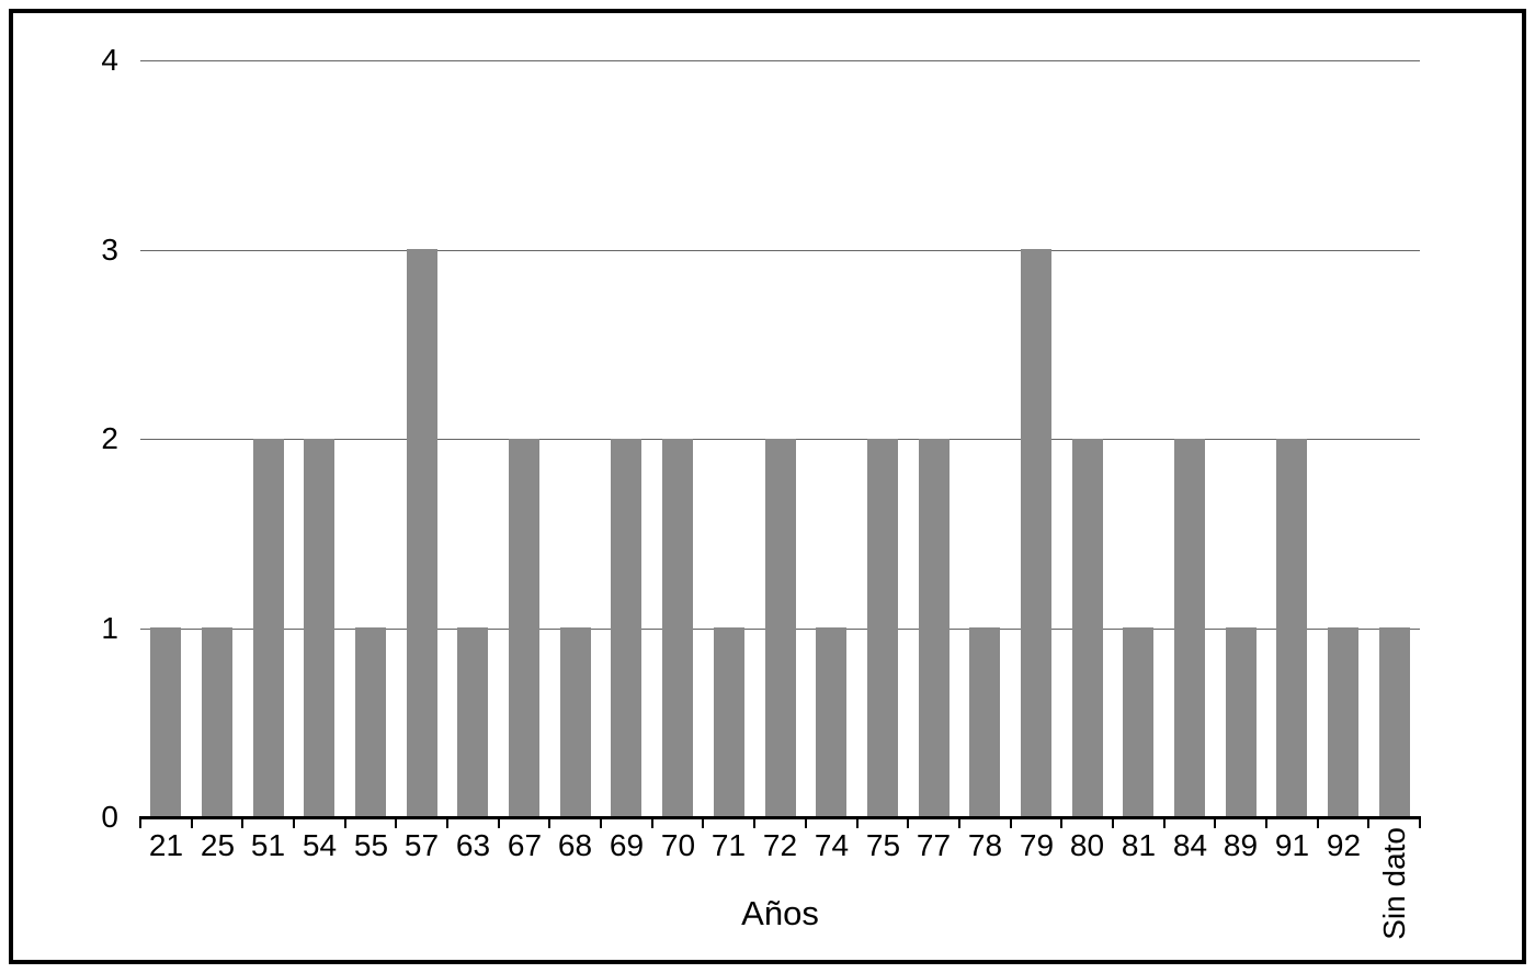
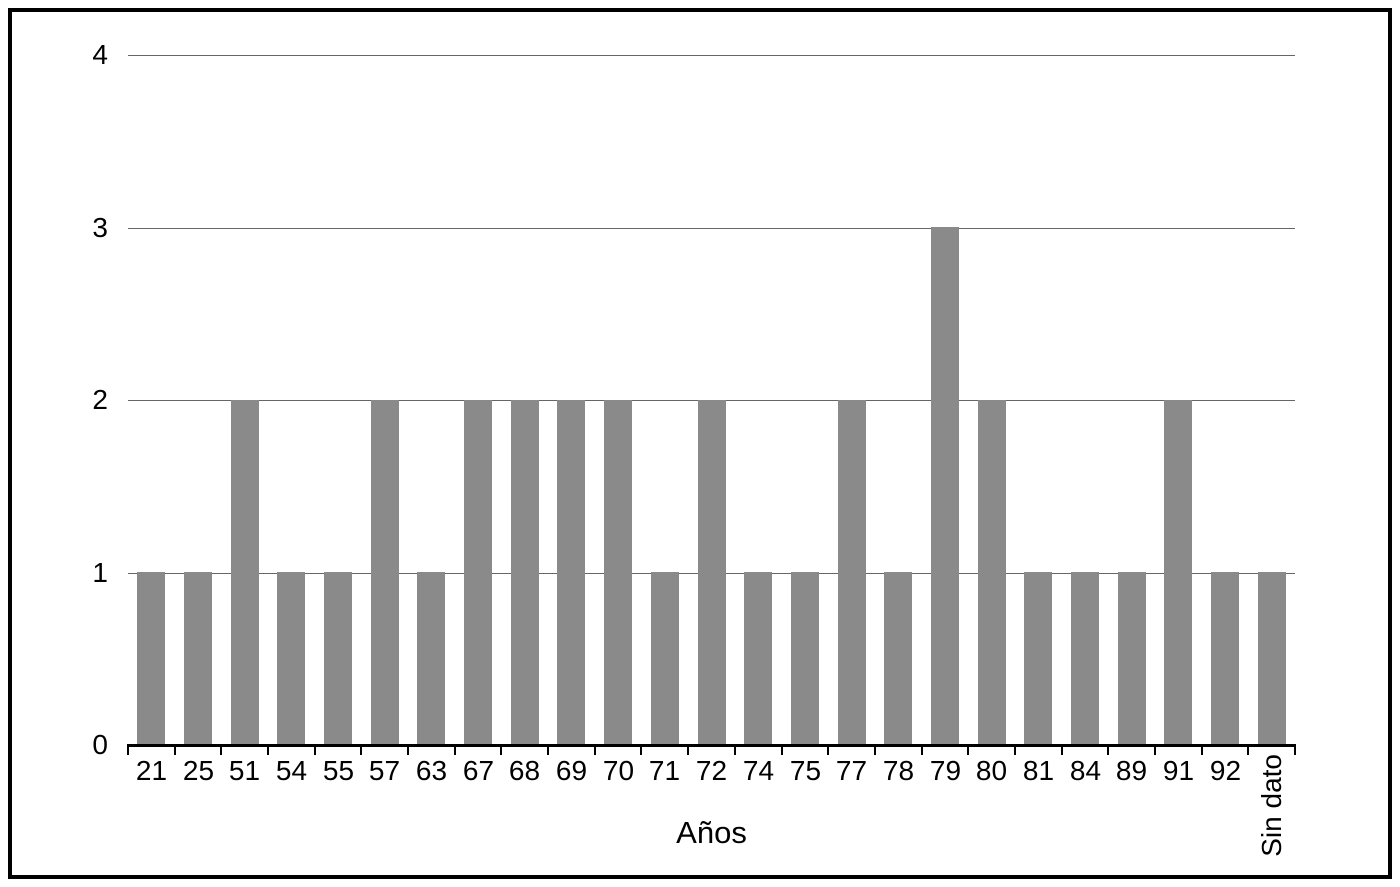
54: 2 -> 1
57: 3 -> 2
68: 1 -> 2
75: 2 -> 1
84: 2 -> 1
